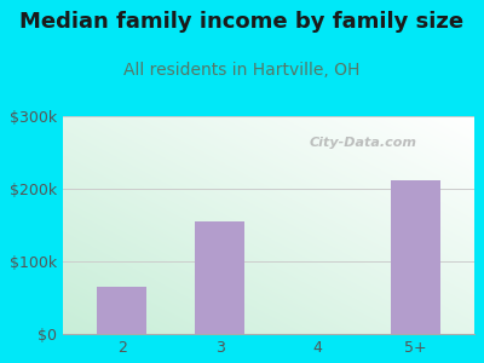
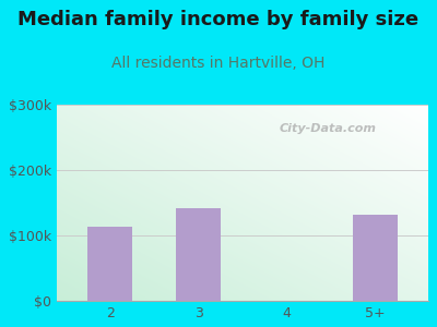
2: $65k -> $114k
3: $155k -> $142k
5+: $212k -> $132k
